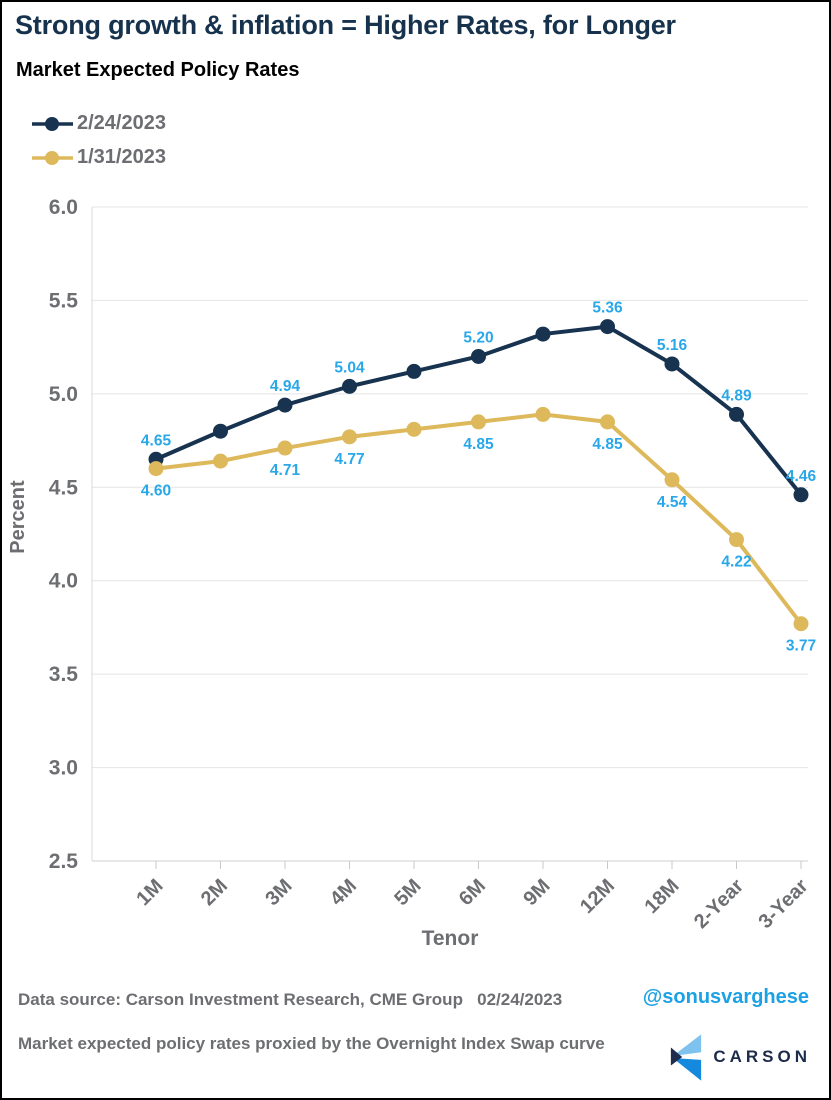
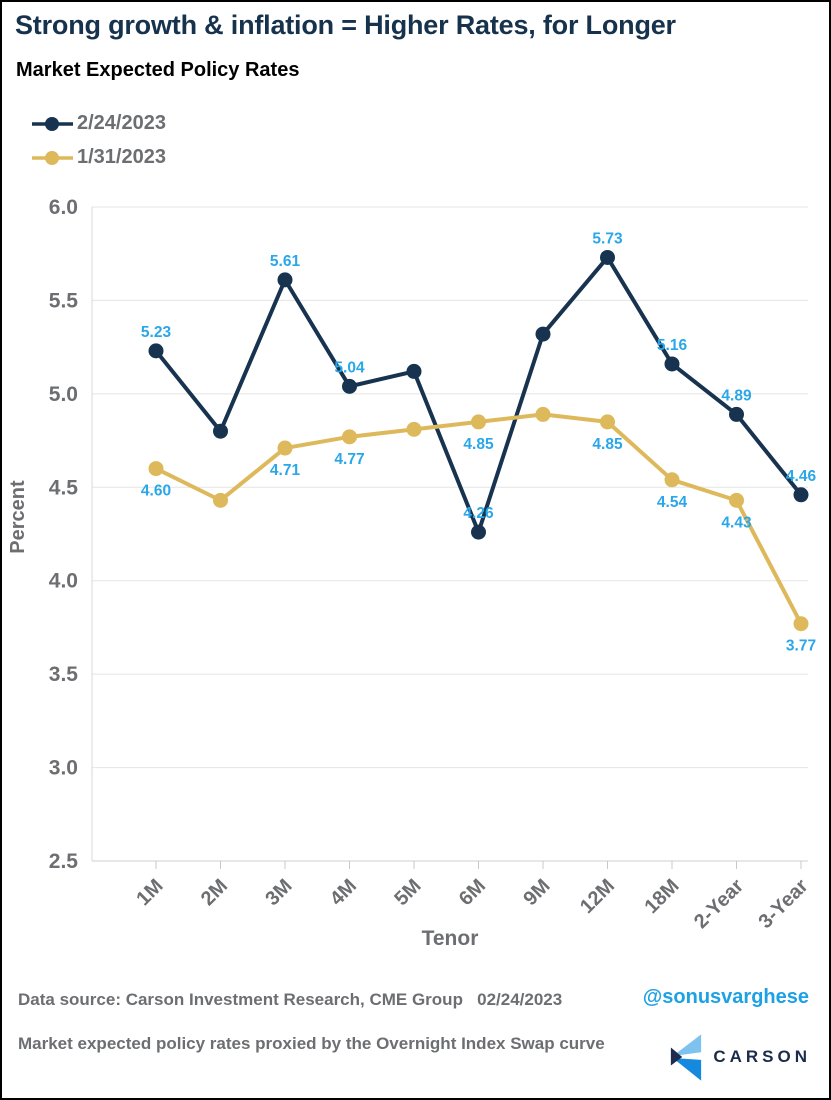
2/24/2023/1M: 4.65 -> 5.23
1/31/2023/2M: 4.64 -> 4.43
2/24/2023/3M: 4.94 -> 5.61
2/24/2023/6M: 5.20 -> 4.26
2/24/2023/12M: 5.36 -> 5.73
1/31/2023/2-Year: 4.22 -> 4.43
